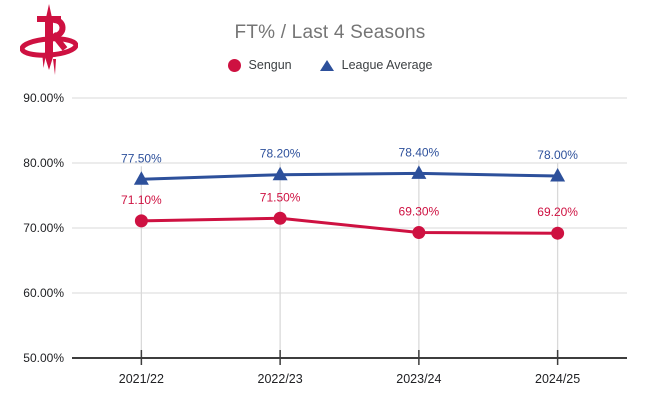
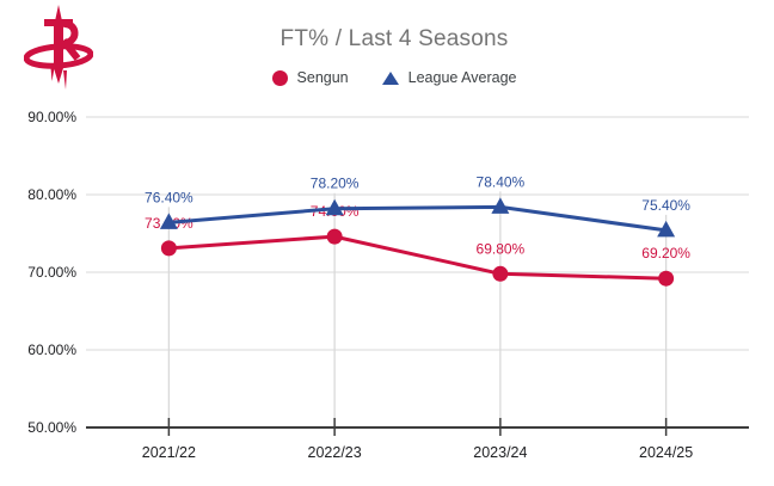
Sengun/2021/22: 71.10% -> 73.10%
League Average/2021/22: 77.50% -> 76.40%
Sengun/2022/23: 71.50% -> 74.60%
Sengun/2023/24: 69.30% -> 69.80%
League Average/2024/25: 78.00% -> 75.40%
